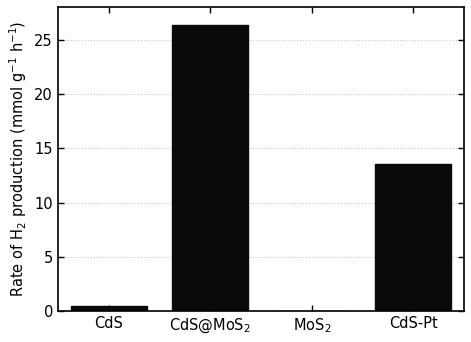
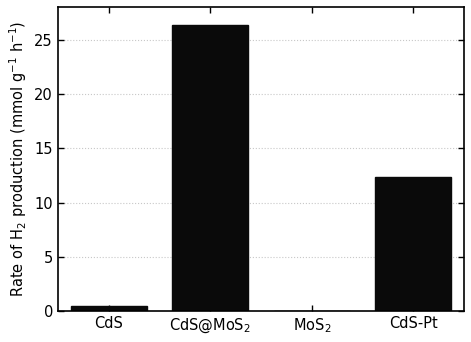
CdS-Pt: 13.6 -> 12.4
